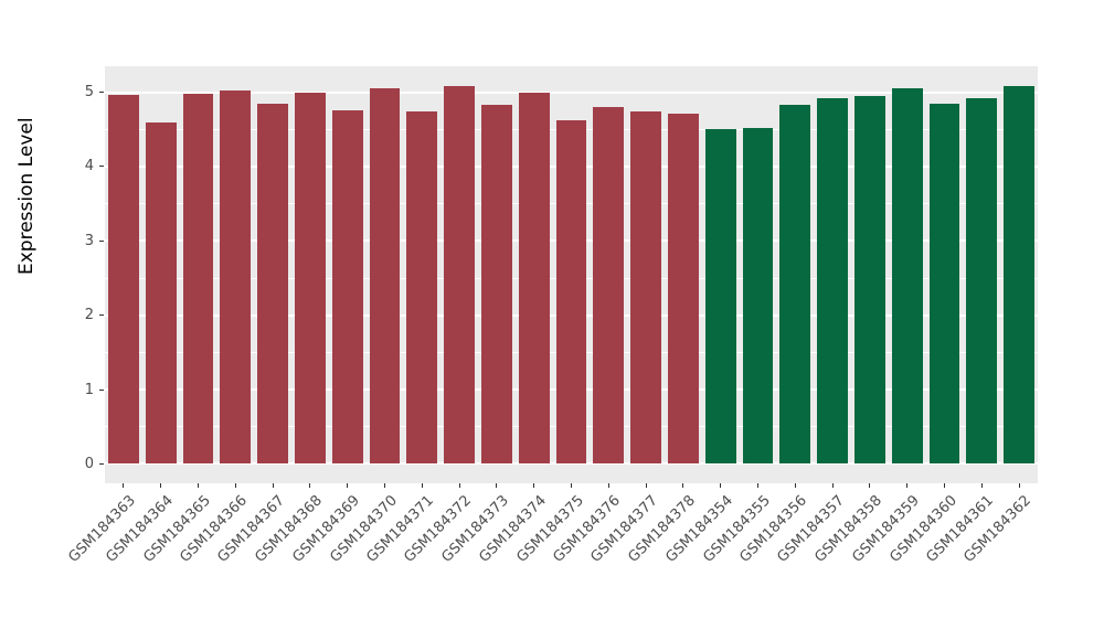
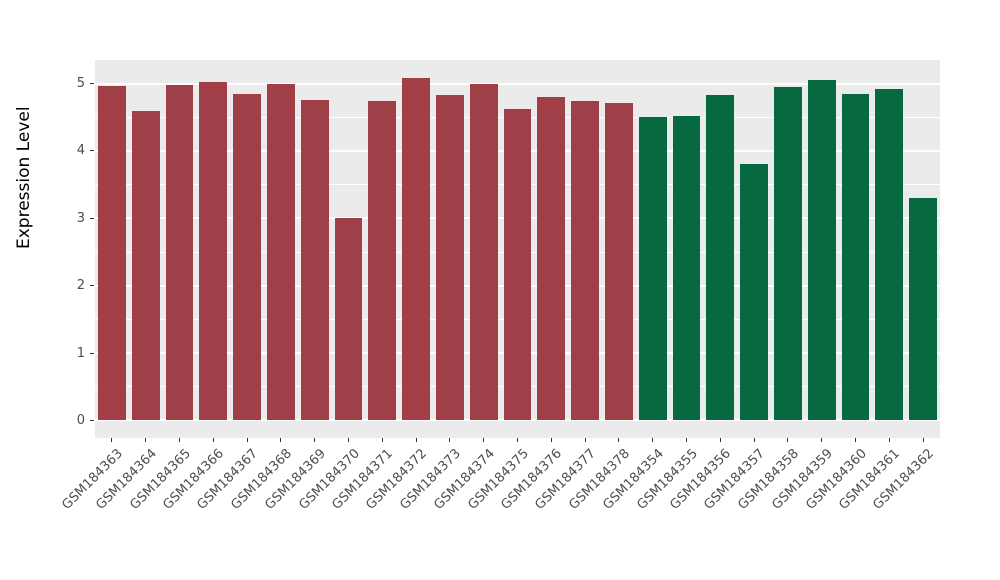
GSM184370: 5.0 -> 3.0
GSM184357: 4.9 -> 3.8
GSM184362: 5.1 -> 3.3
